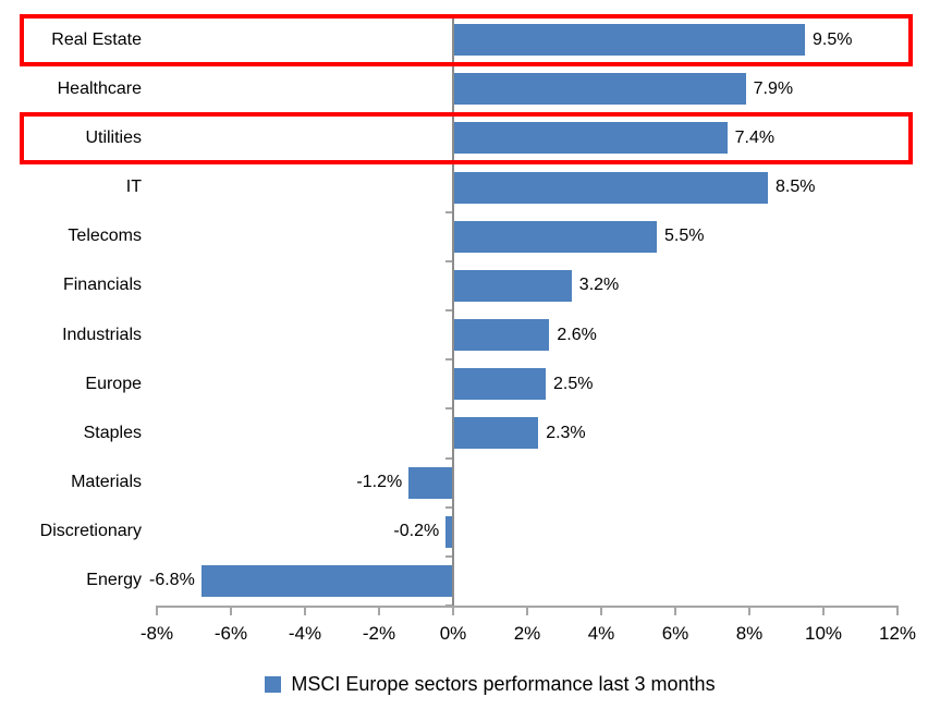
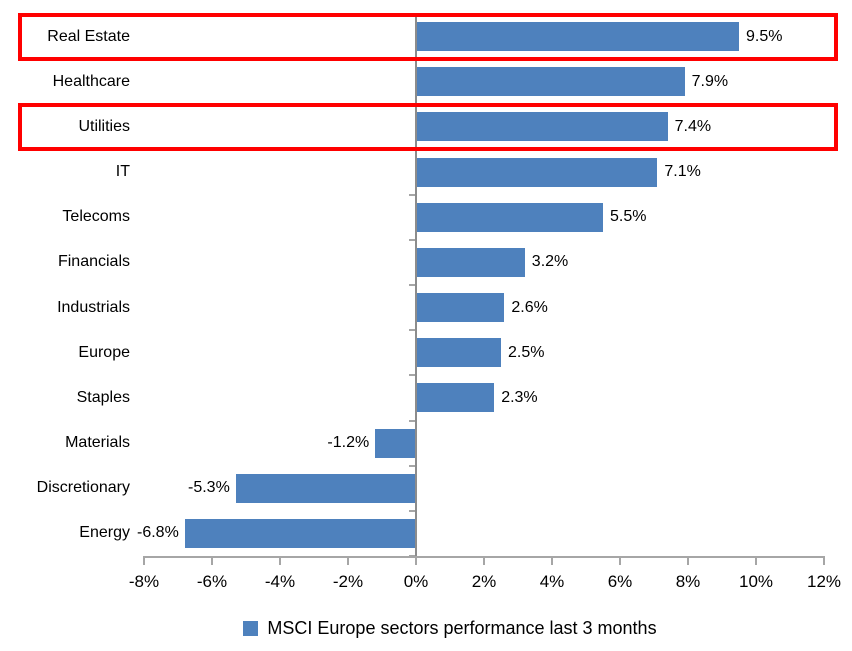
IT: 8.5% -> 7.1%
Discretionary: -0.2% -> -5.3%
